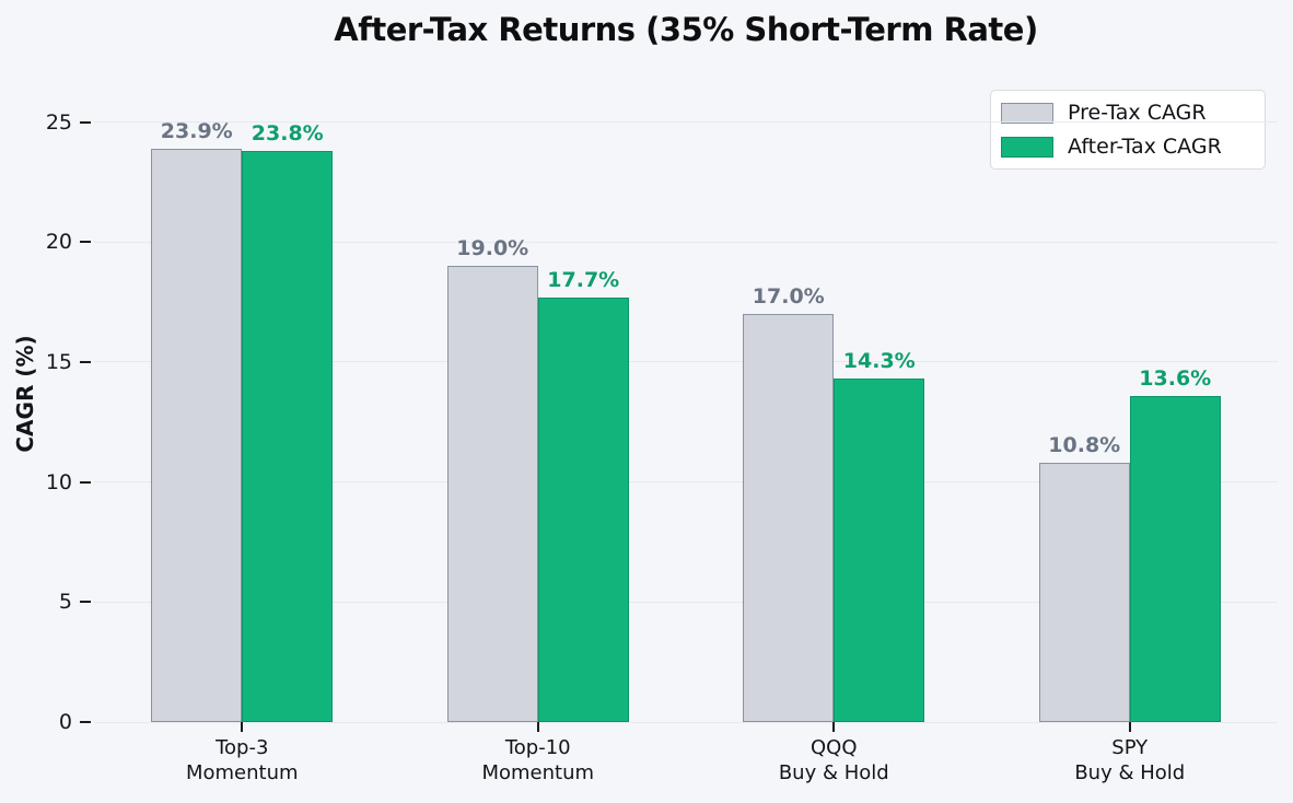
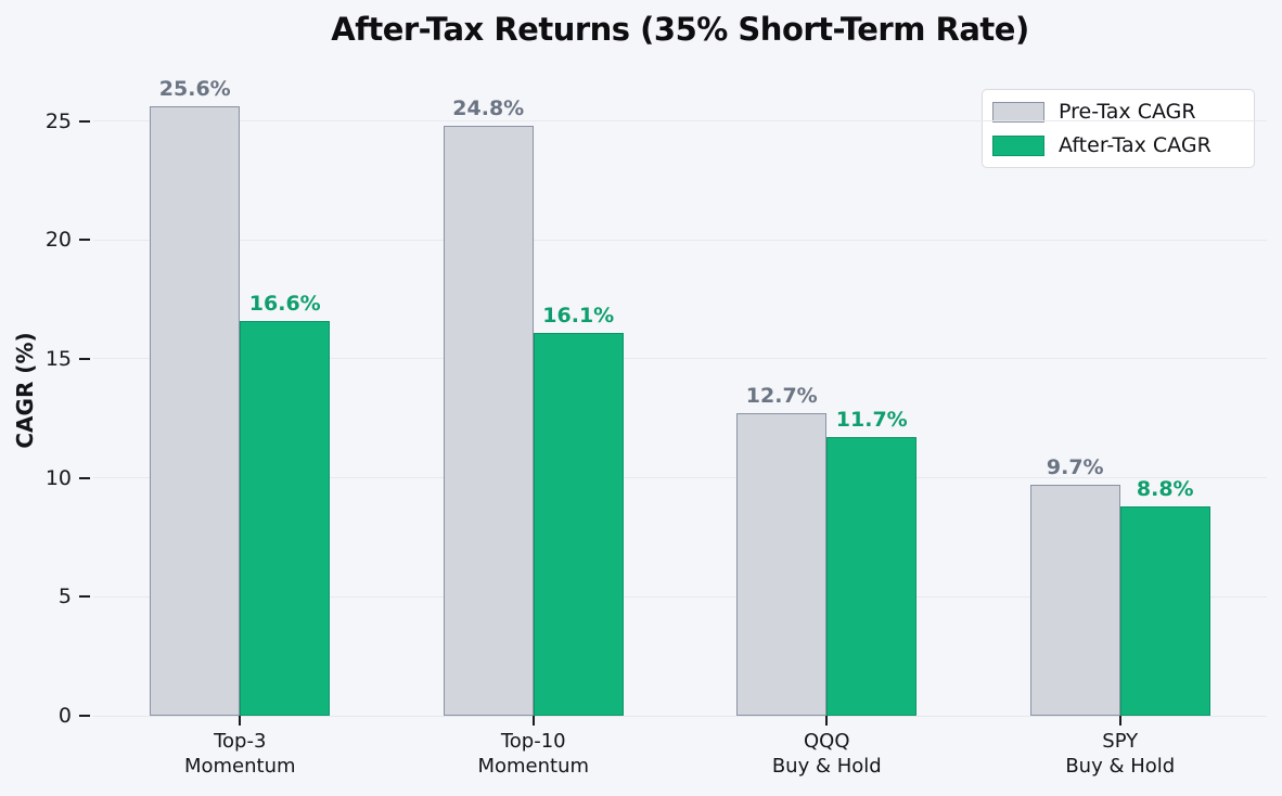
Pre-Tax CAGR/Top-3 Momentum: 23.9% -> 25.6%
After-Tax CAGR/Top-3 Momentum: 23.8% -> 16.6%
Pre-Tax CAGR/Top-10 Momentum: 19.0% -> 24.8%
After-Tax CAGR/Top-10 Momentum: 17.7% -> 16.1%
Pre-Tax CAGR/QQQ Buy & Hold: 17.0% -> 12.7%
After-Tax CAGR/QQQ Buy & Hold: 14.3% -> 11.7%
Pre-Tax CAGR/SPY Buy & Hold: 10.8% -> 9.7%
After-Tax CAGR/SPY Buy & Hold: 13.6% -> 8.8%
